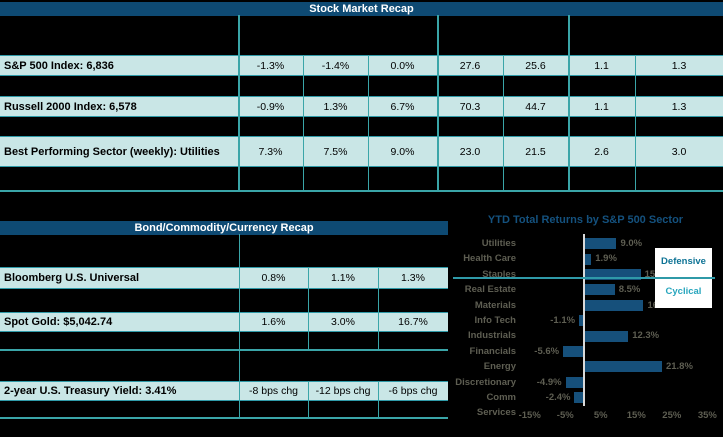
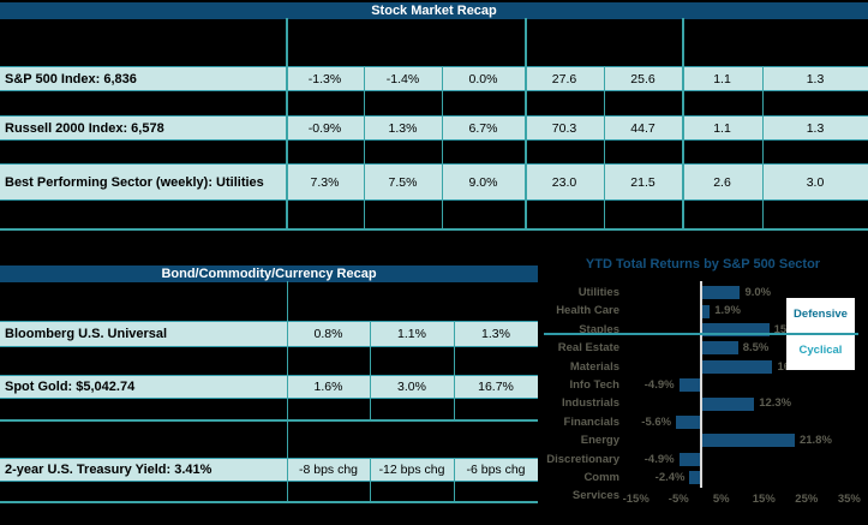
Info Tech: -1.1% -> -4.9%
